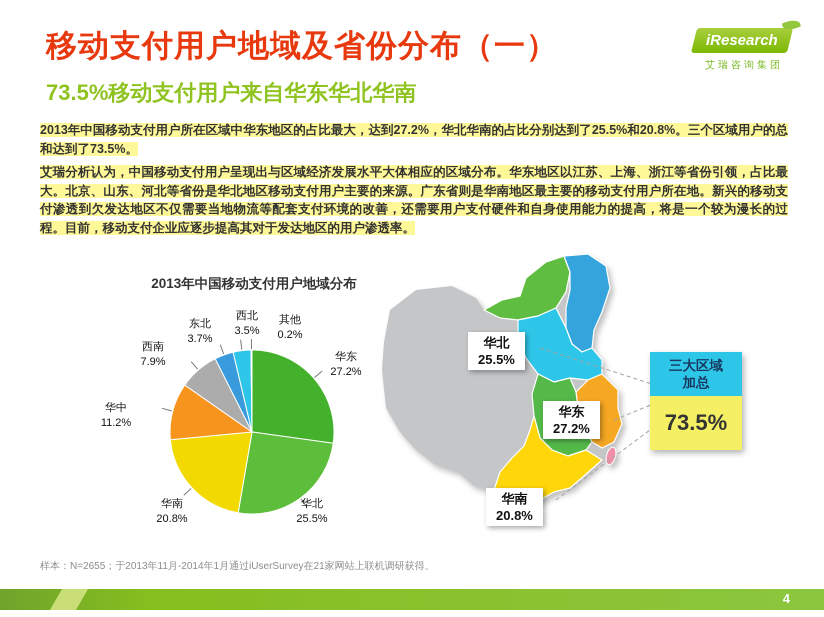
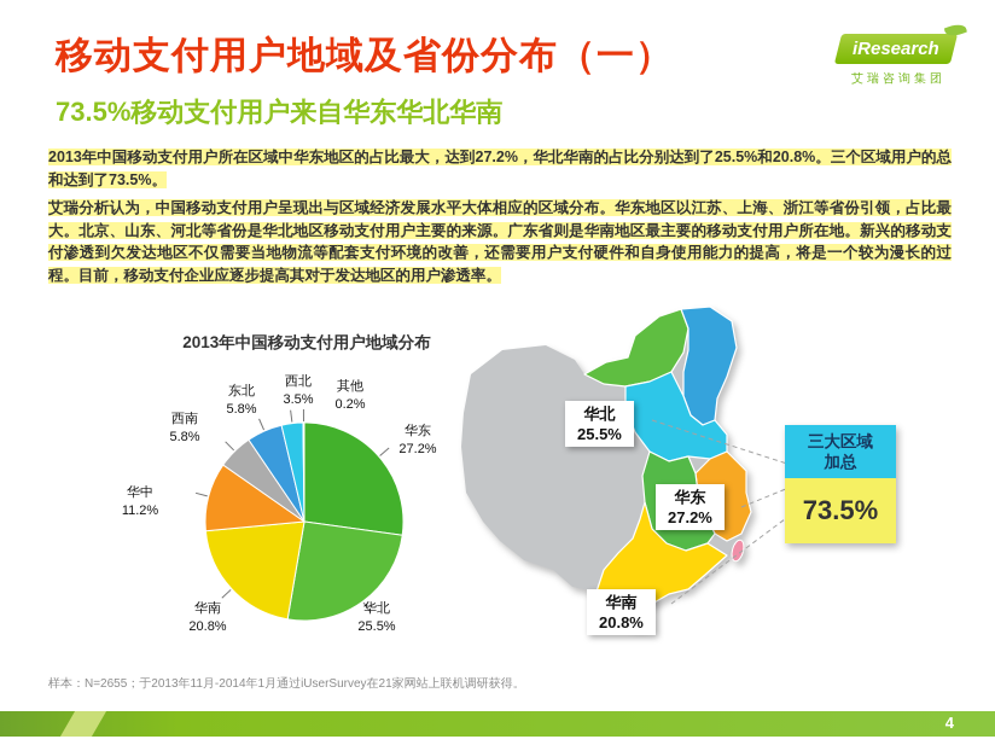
西南: 7.9% -> 5.8%
东北: 3.7% -> 5.8%
